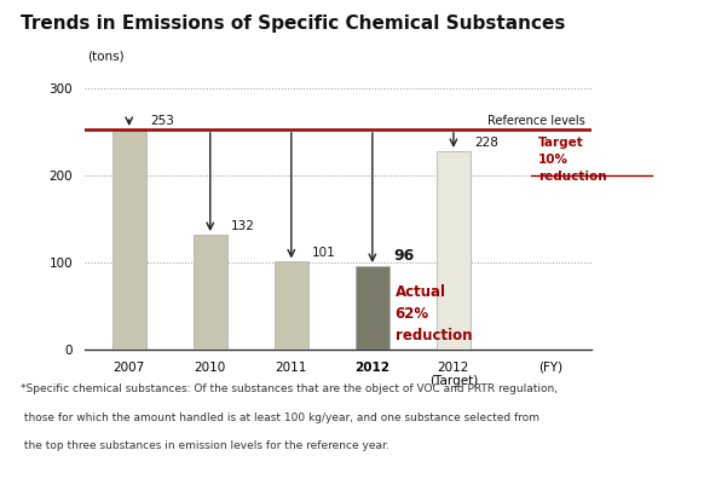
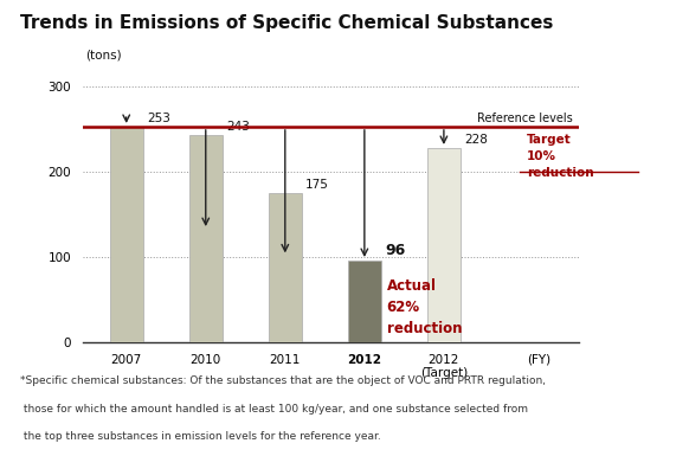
2010: 132 -> 243
2011: 101 -> 175
